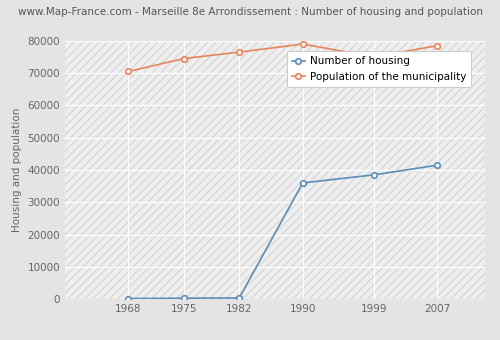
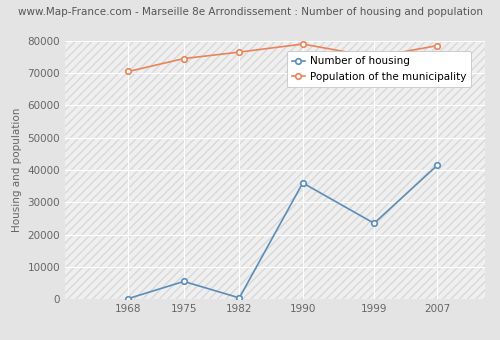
Number of housing/1975: 300 -> 5500
Number of housing/1999: 38500 -> 23500
